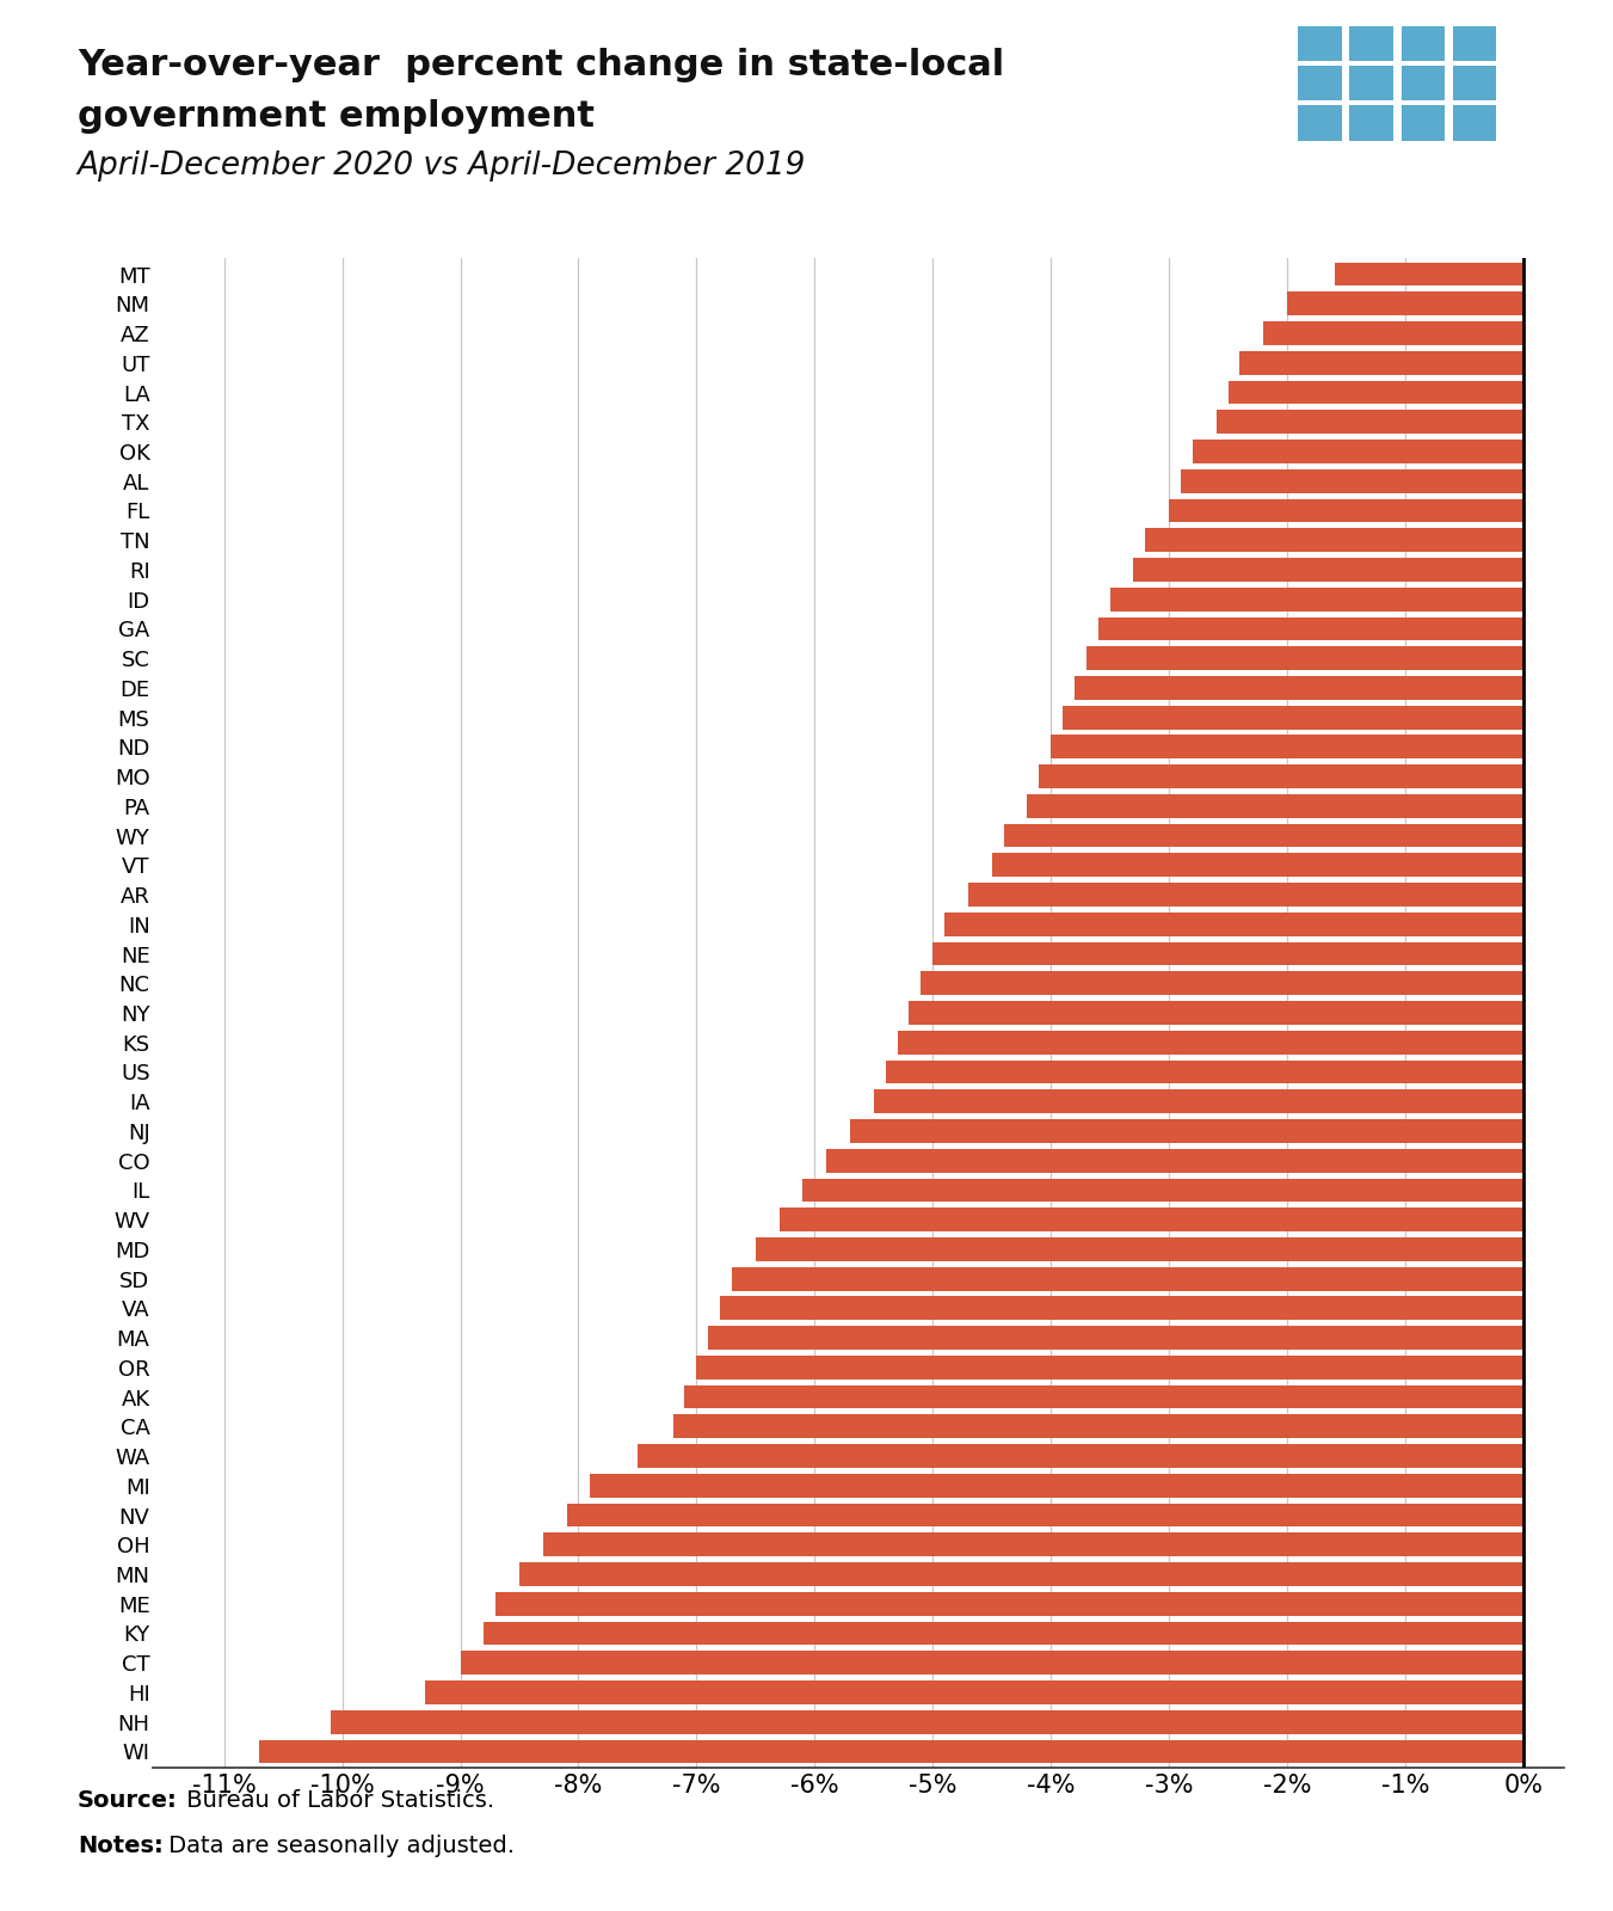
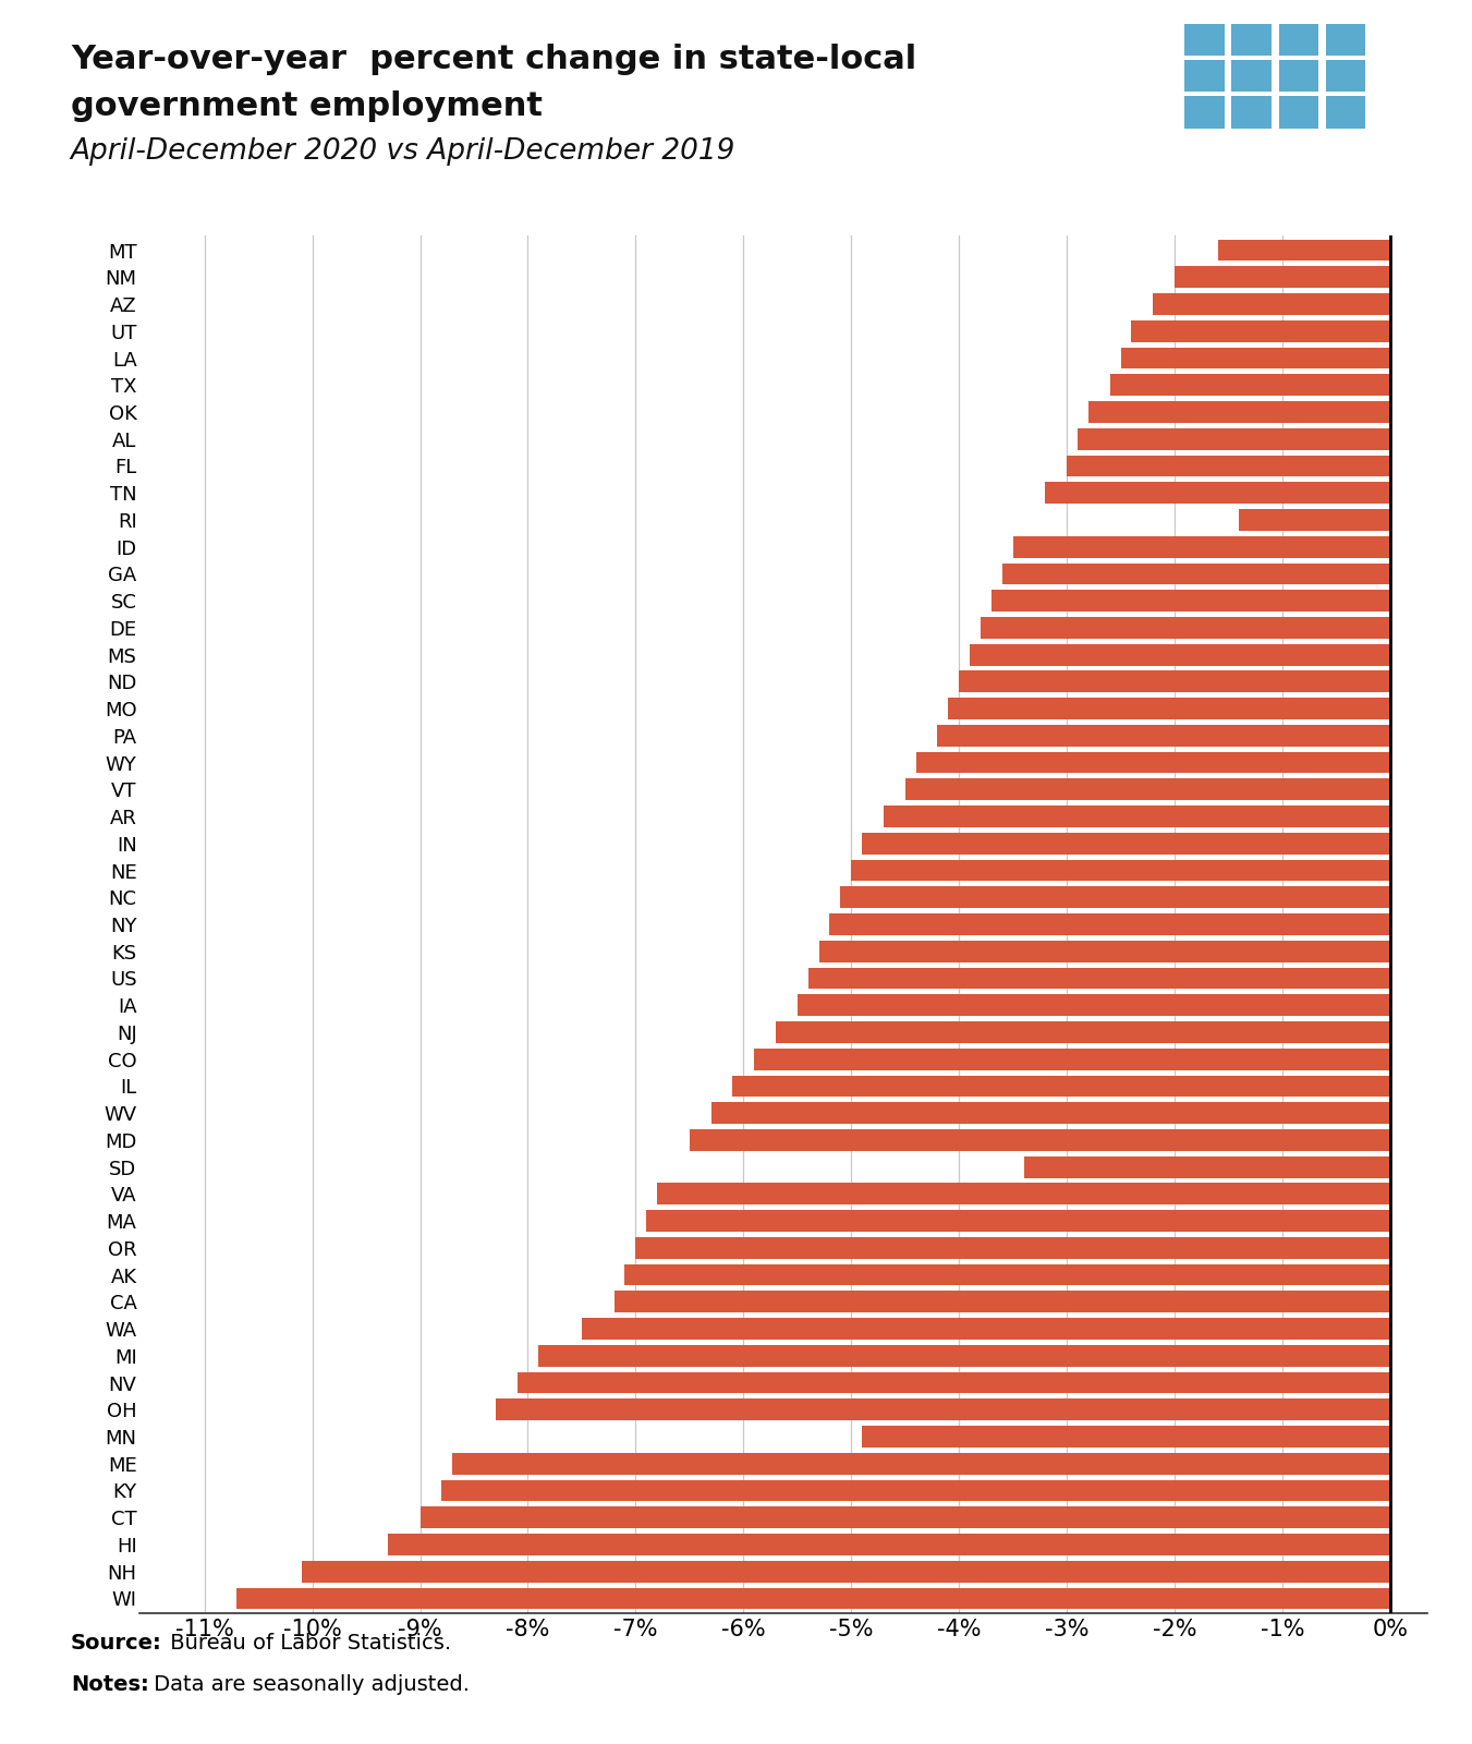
RI: -3.3% -> -1.4%
SD: -6.7% -> -3.4%
MN: -8.5% -> -4.9%
